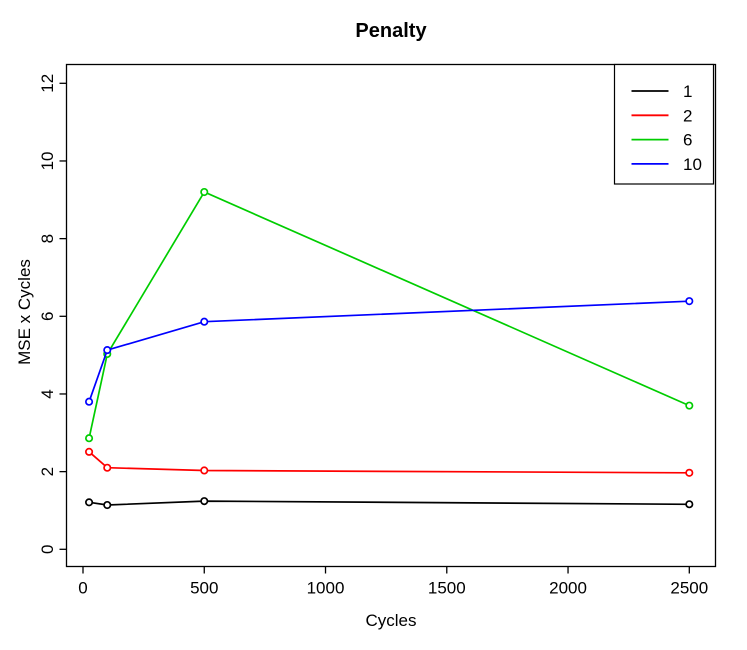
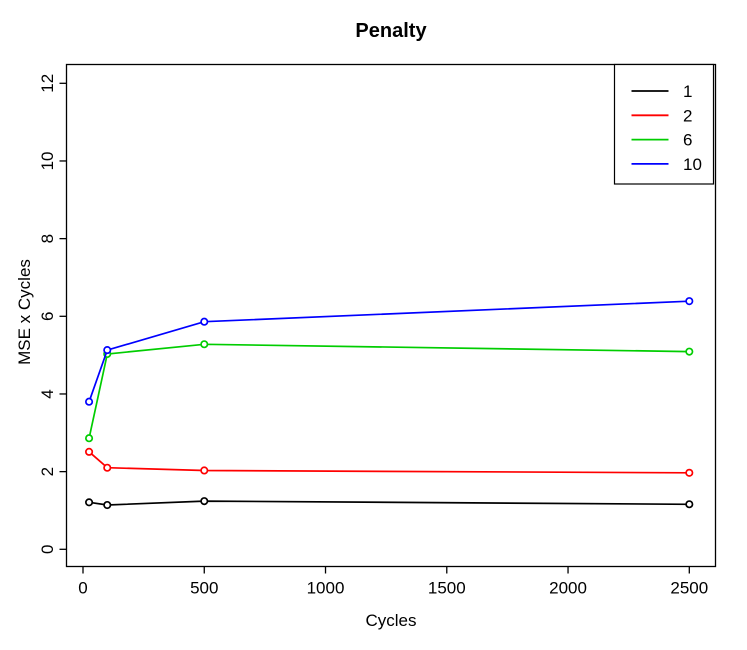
6/500: 9.2 -> 5.3
6/2500: 3.7 -> 5.1
